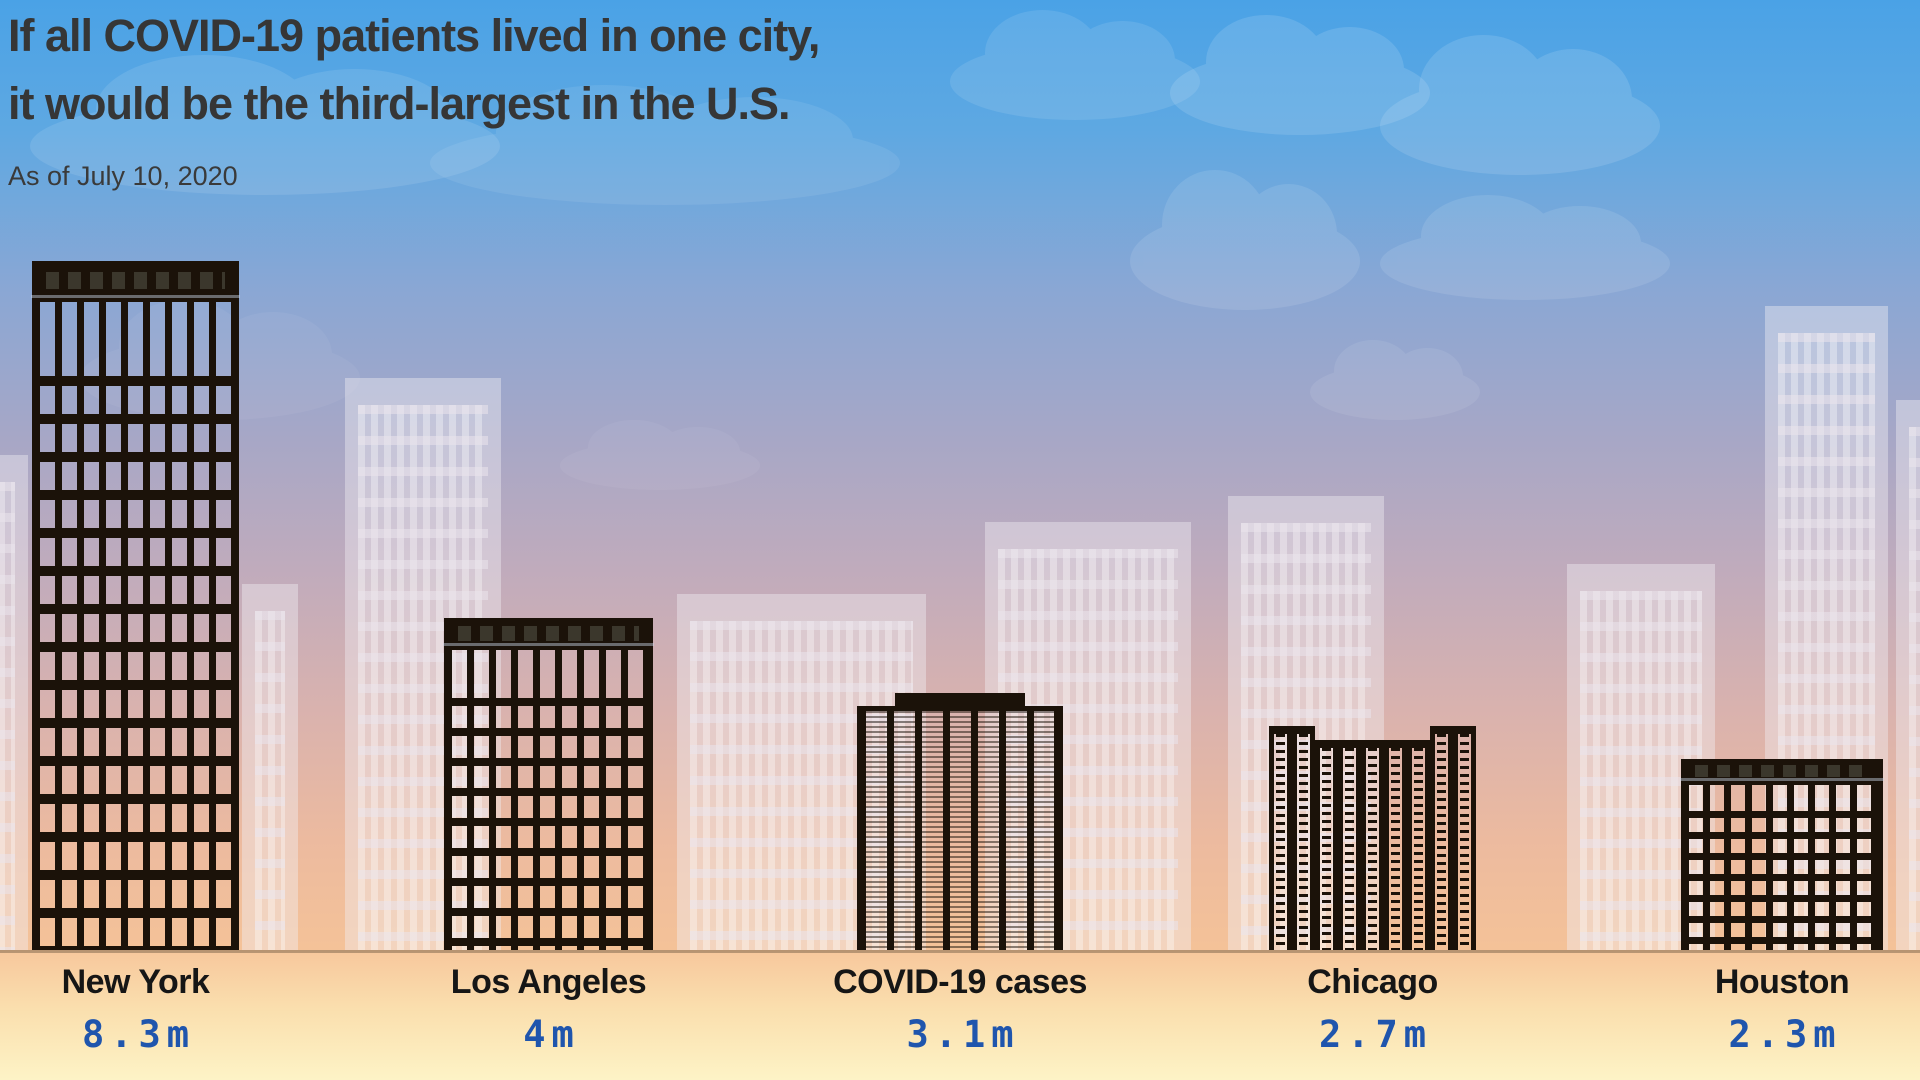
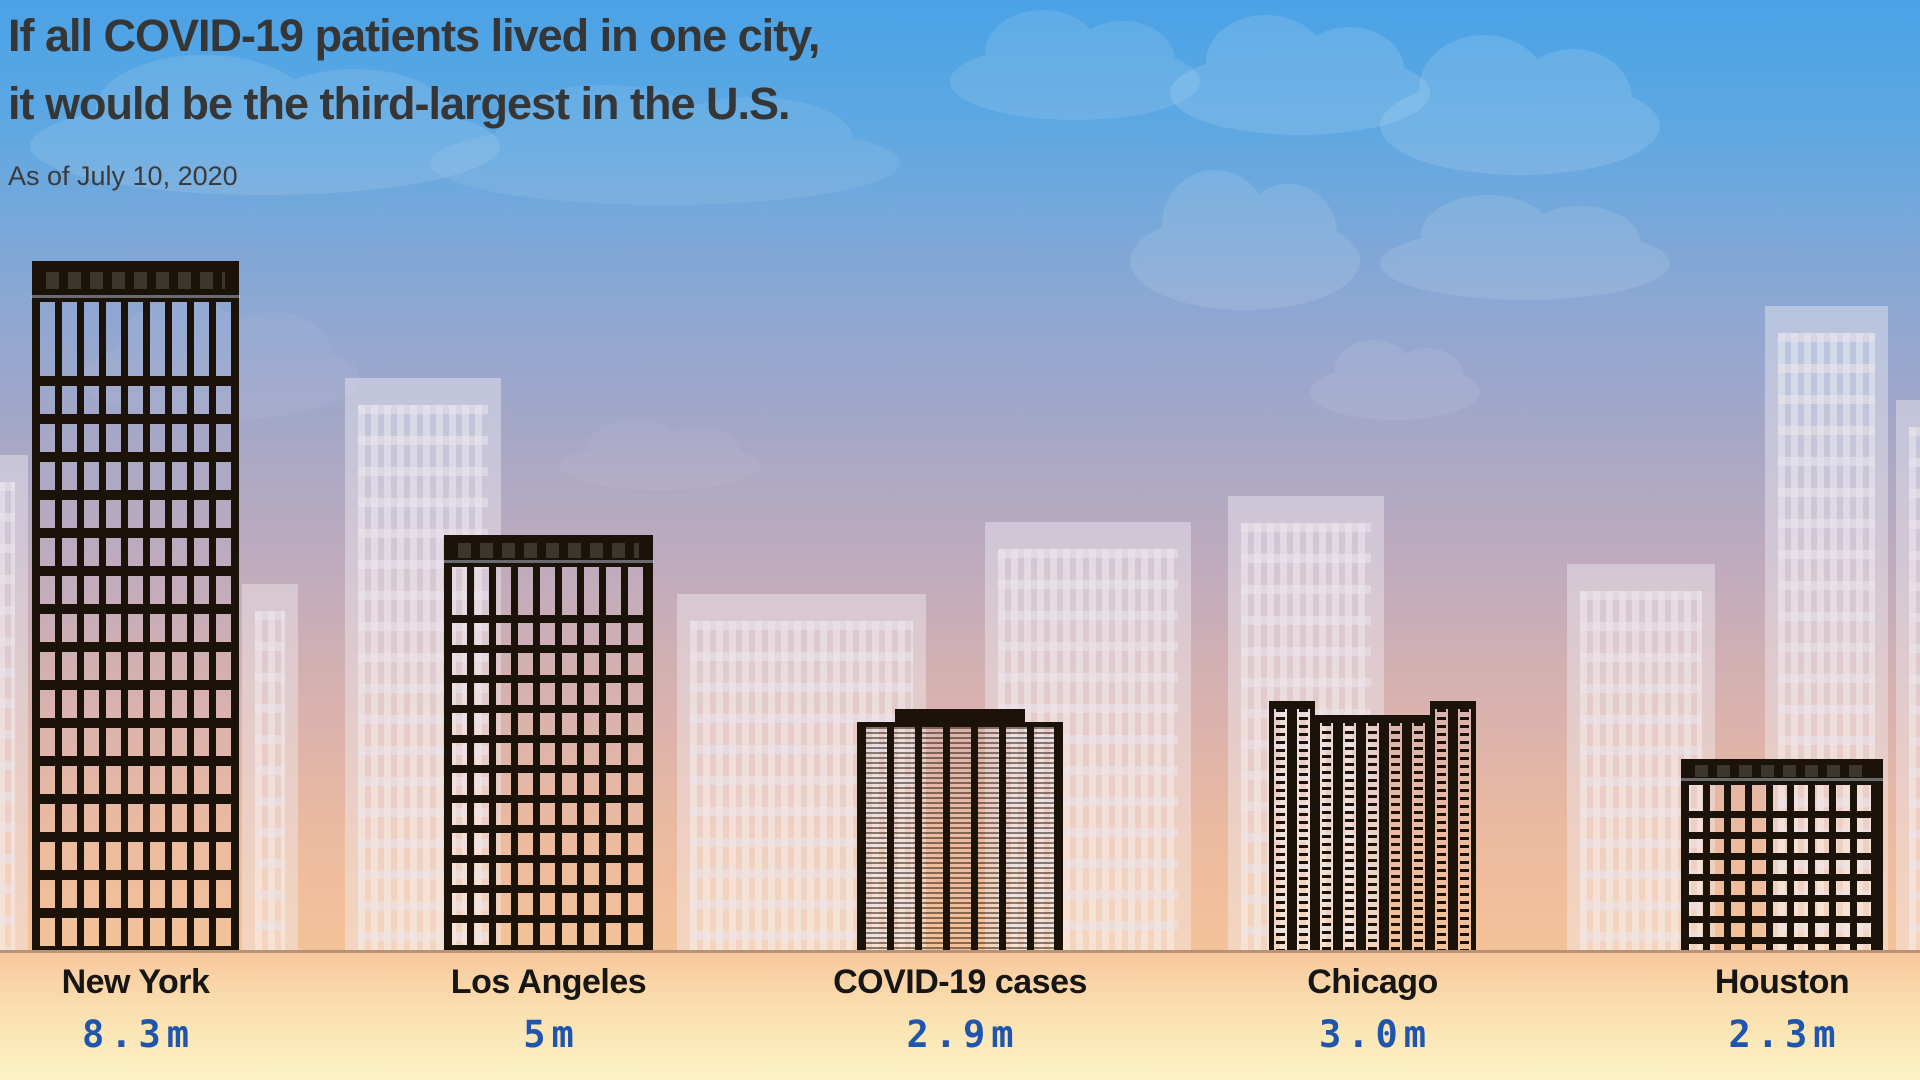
Los Angeles: 4m -> 5m
COVID-19 cases: 3.1m -> 2.9m
Chicago: 2.7m -> 3.0m
